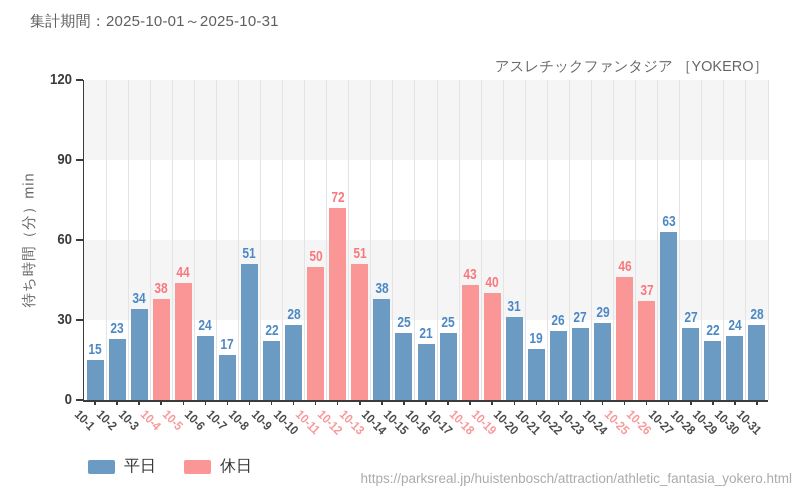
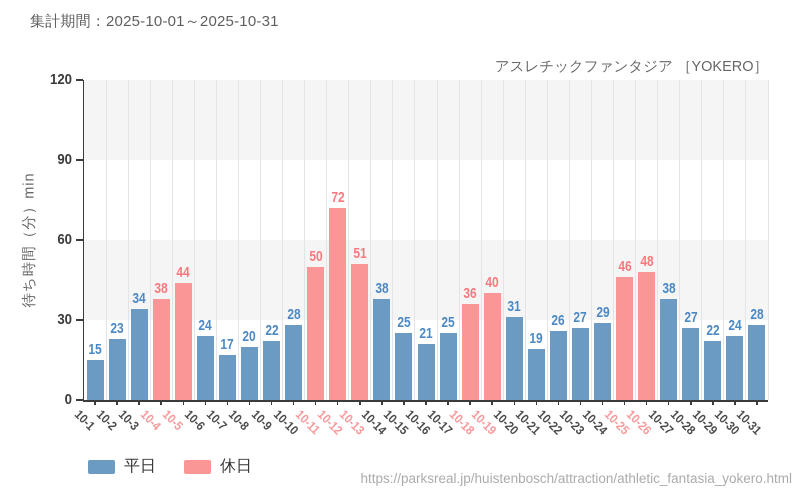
10-8: 51 -> 20
10-18: 43 -> 36
10-26: 37 -> 48
10-27: 63 -> 38
